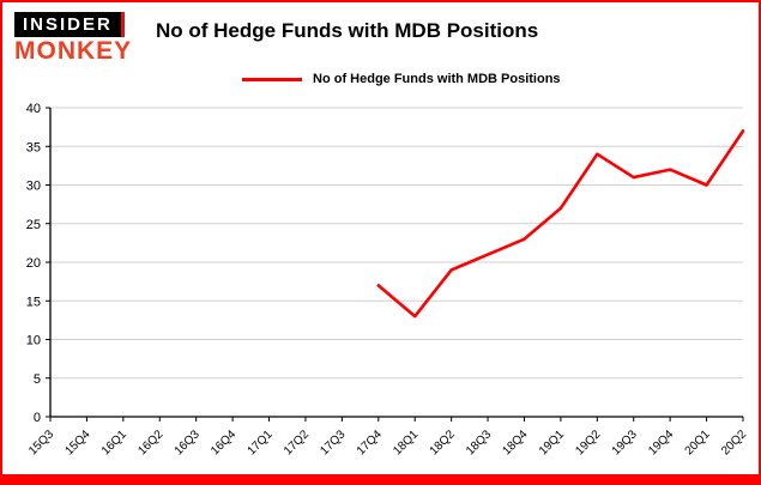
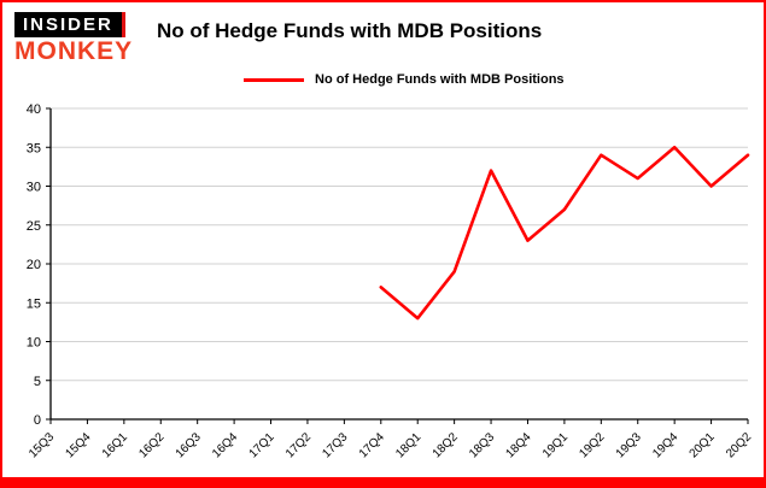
18Q3: 21 -> 32
19Q4: 32 -> 35
20Q2: 37 -> 34
